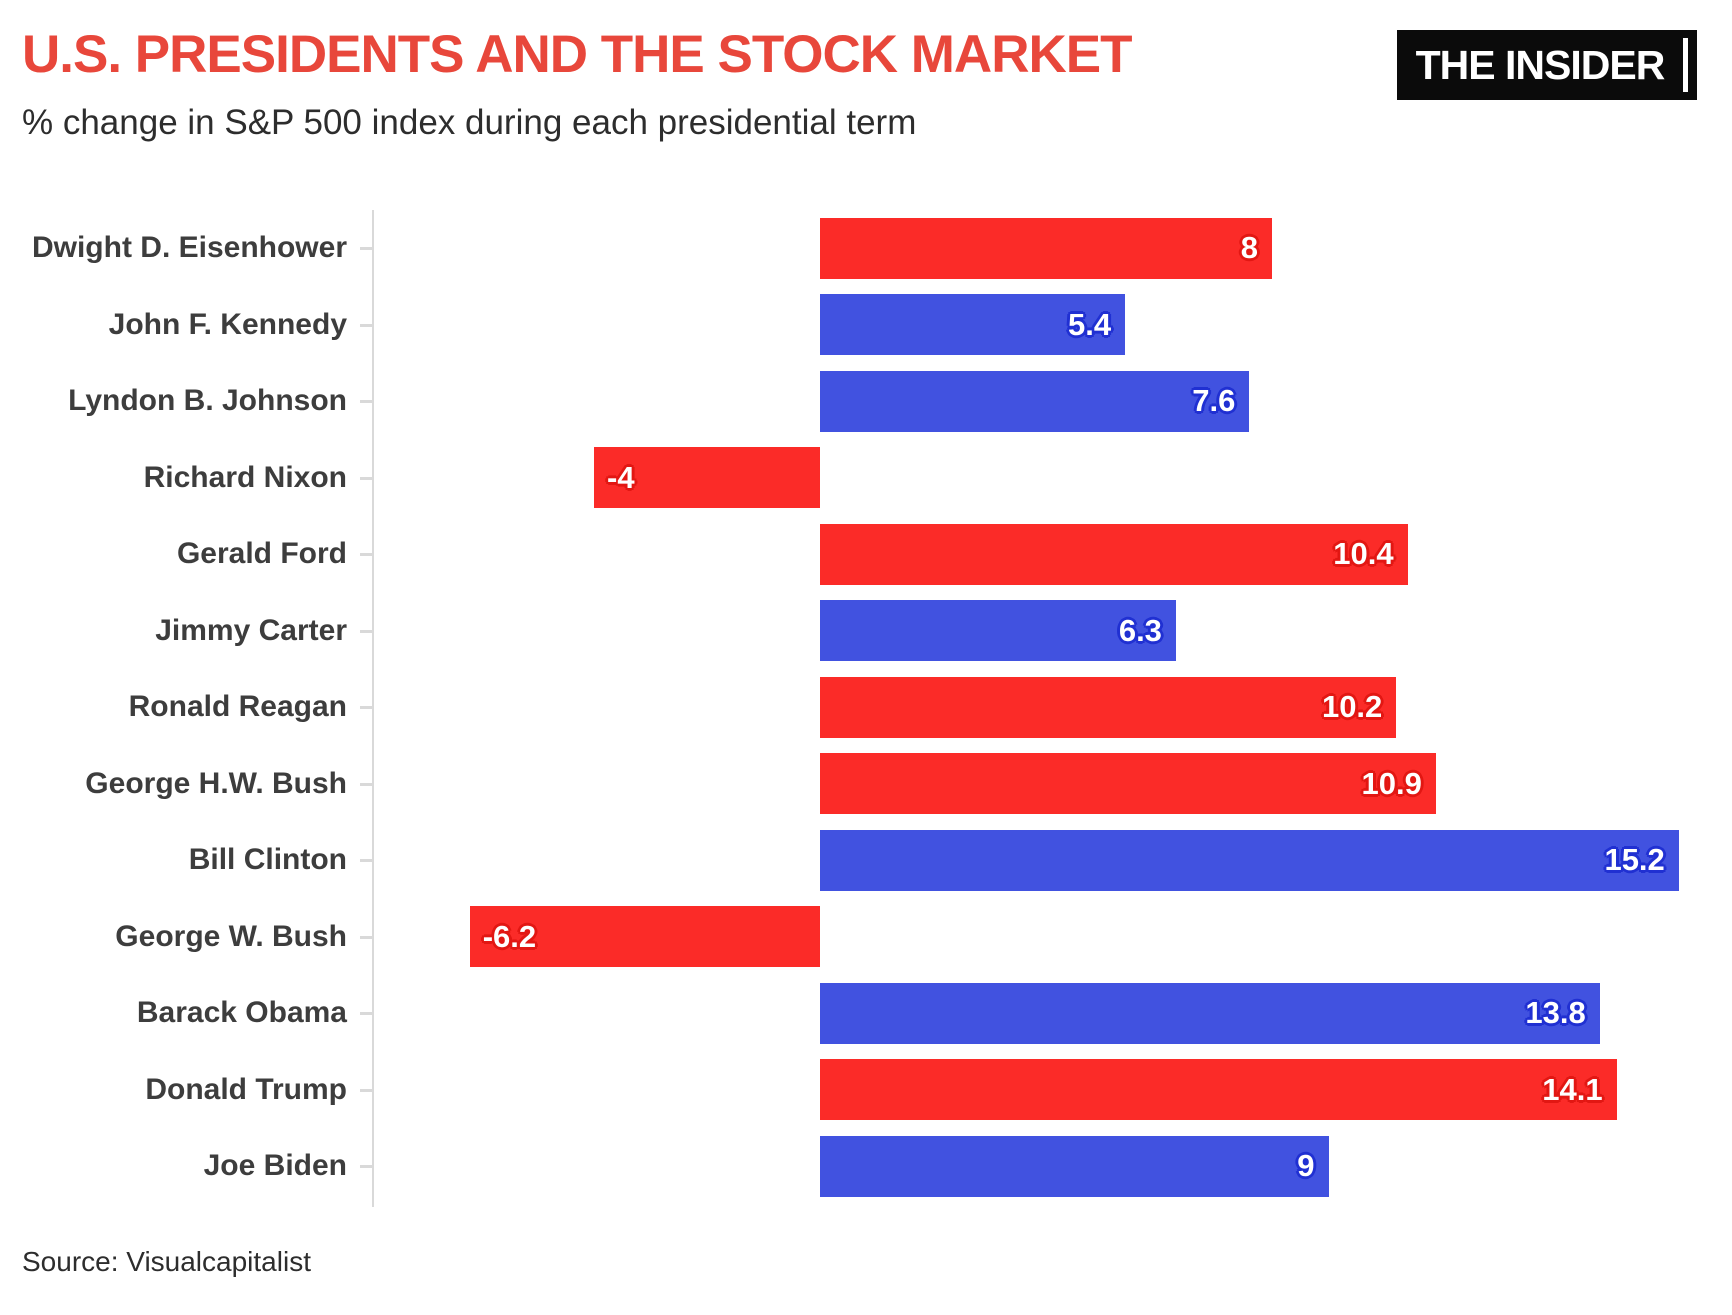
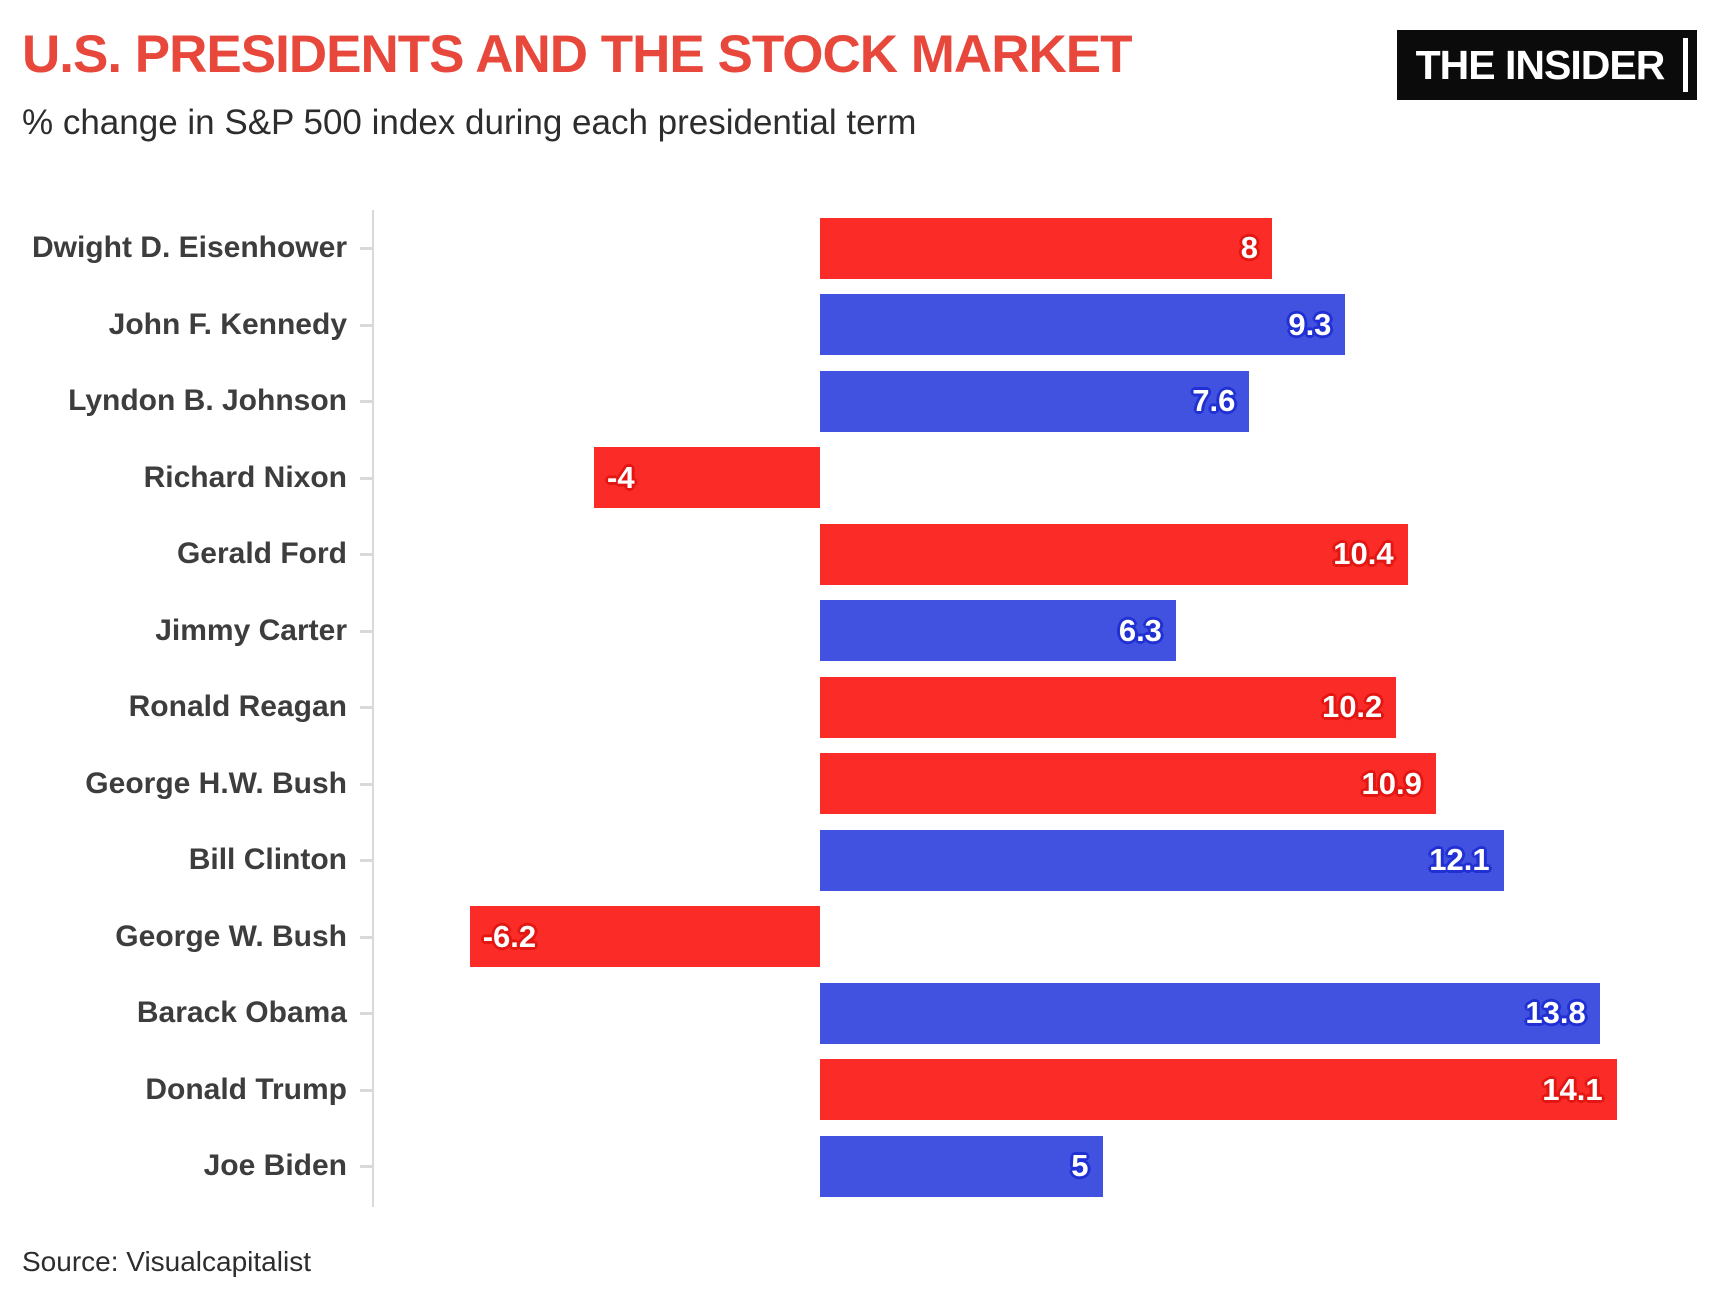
John F. Kennedy: 5.4 -> 9.3
Bill Clinton: 15.2 -> 12.1
Joe Biden: 9 -> 5
